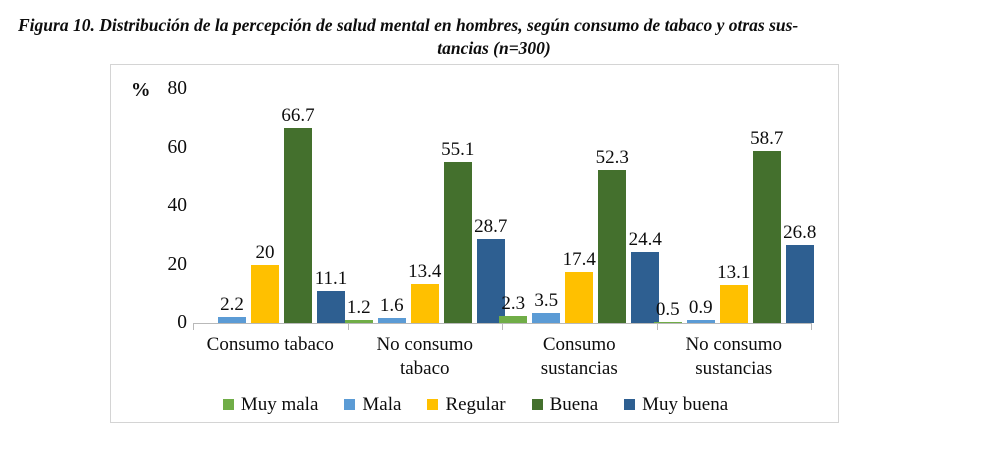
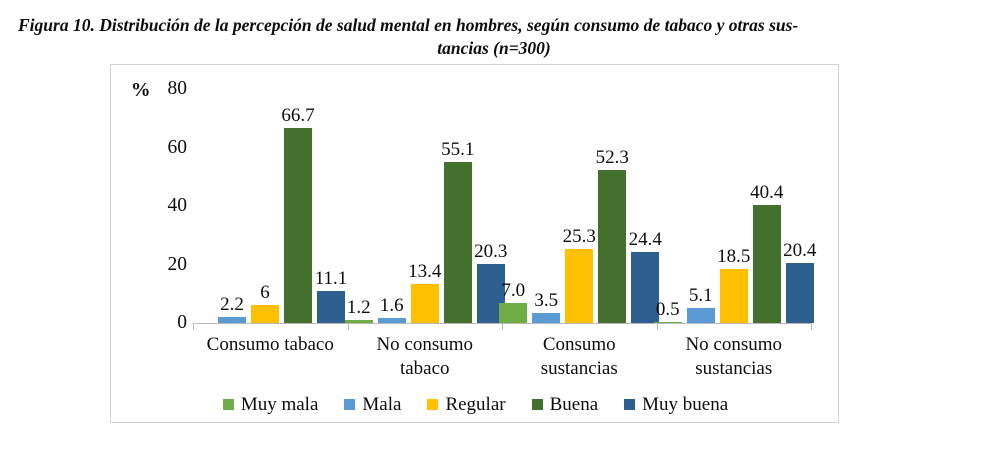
Regular/Consumo tabaco: 20 -> 6
Muy buena/No consumo tabaco: 28.7 -> 20.3
Muy mala/Consumo sustancias: 2.3 -> 7.0
Regular/Consumo sustancias: 17.4 -> 25.3
Mala/No consumo sustancias: 0.9 -> 5.1
Regular/No consumo sustancias: 13.1 -> 18.5
Buena/No consumo sustancias: 58.7 -> 40.4
Muy buena/No consumo sustancias: 26.8 -> 20.4
